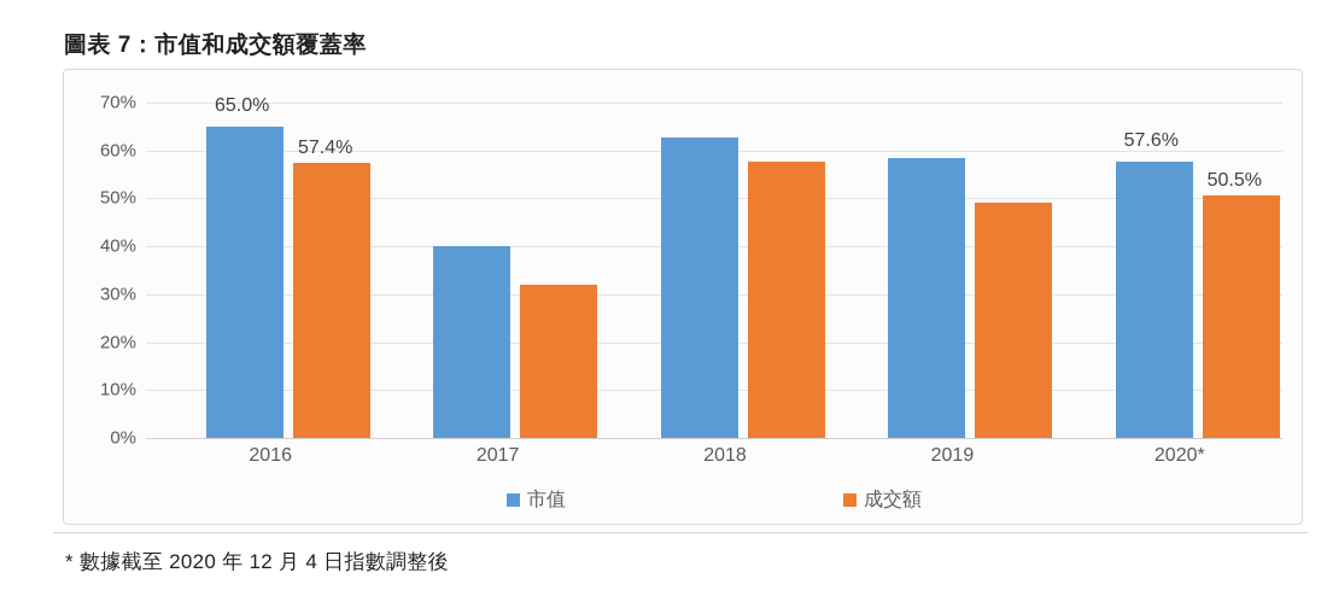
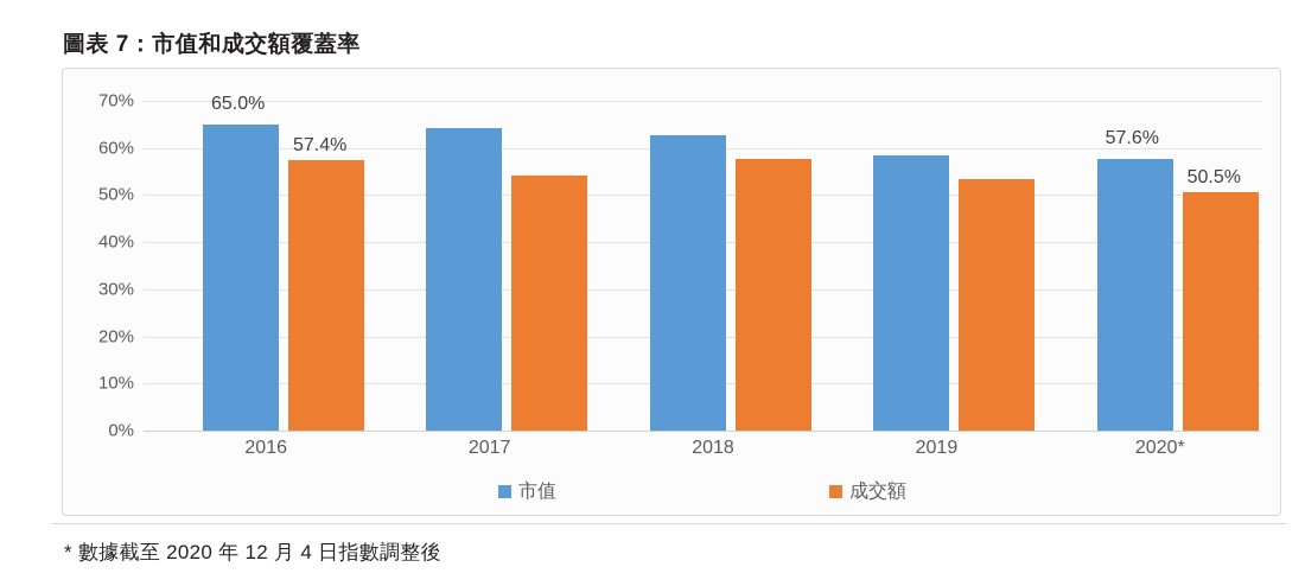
市值/2017: 40% -> 64%
成交額/2017: 32% -> 54%
成交額/2019: 49% -> 53%
